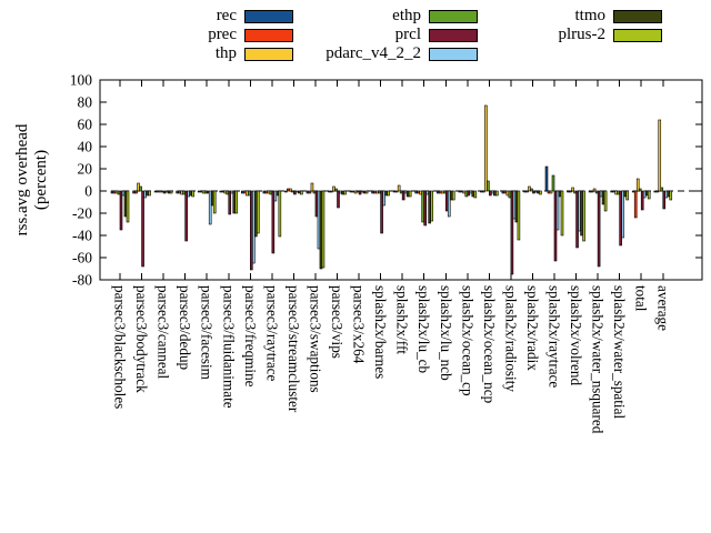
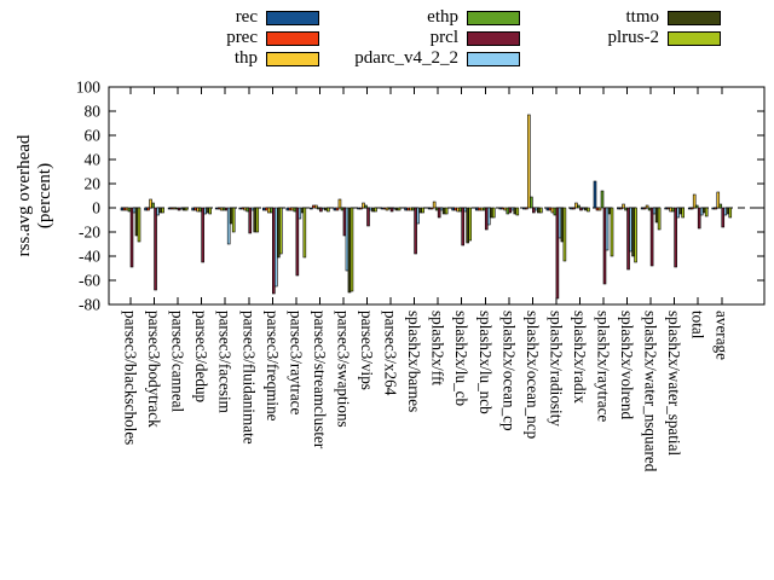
prcl/parsec3/blackscholes: -35 -> -49
ethp/splash2x/lu_cb: -28 -> -3
pdarc_v4_2_2/splash2x/lu_ncb: -23 -> -14
prcl/splash2x/water_nsquared: -68 -> -48
pdarc_v4_2_2/splash2x/water_spatial: -42 -> -8
prec/total: -24 -> -1
thp/average: 64 -> 13
